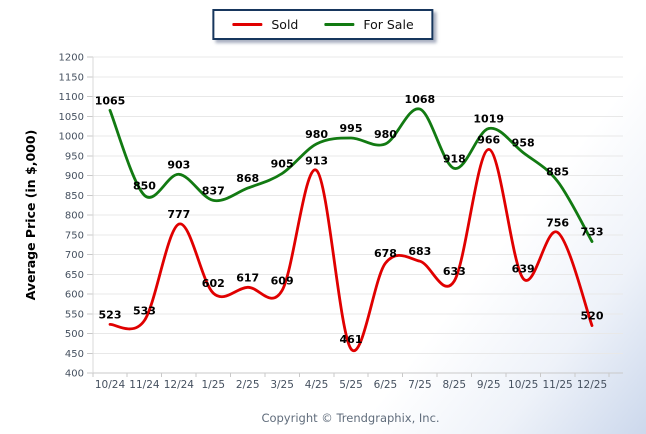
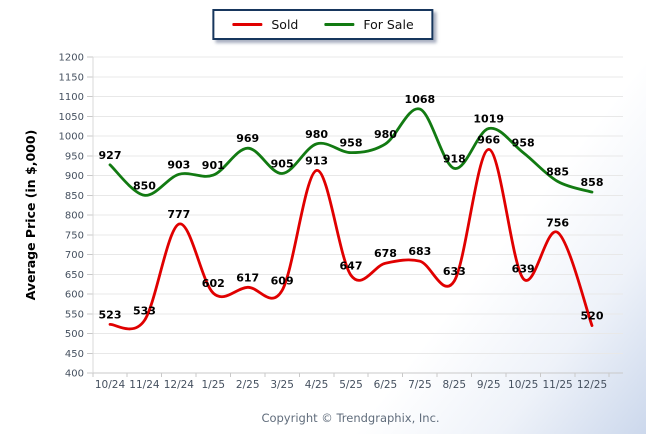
For Sale/10/24: 1065 -> 927
For Sale/1/25: 837 -> 901
For Sale/2/25: 868 -> 969
Sold/5/25: 461 -> 647
For Sale/5/25: 995 -> 958
For Sale/12/25: 733 -> 858
